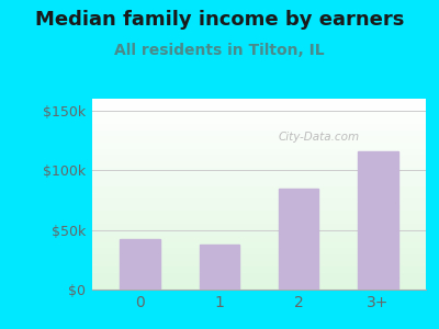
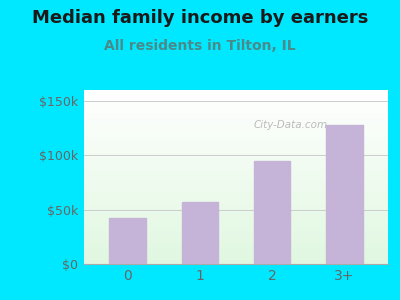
1: $38k -> $57k
2: $85k -> $95k
3+: $116k -> $128k
